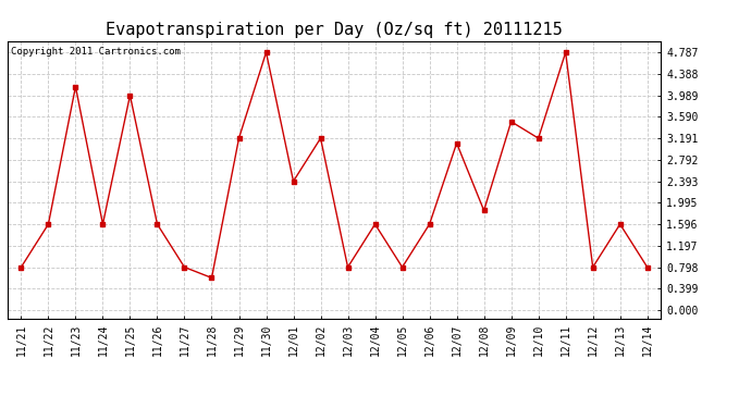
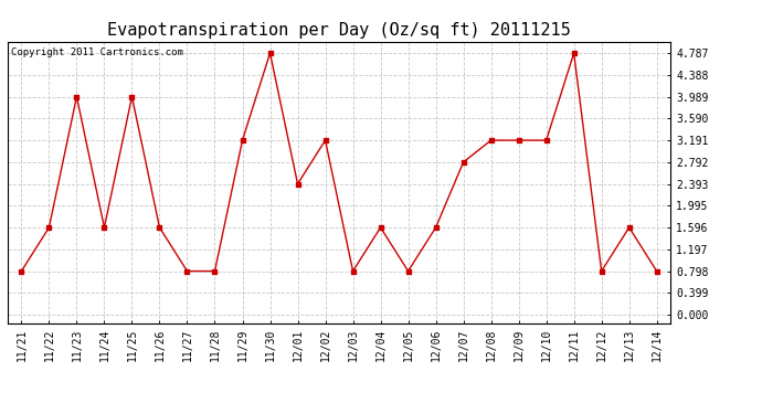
11/23: 4.15 -> 3.99
11/28: 0.60 -> 0.80
12/07: 3.10 -> 2.79
12/08: 1.85 -> 3.19
12/09: 3.50 -> 3.19
